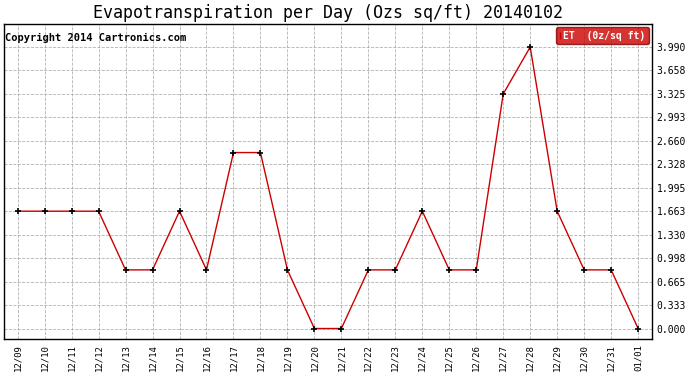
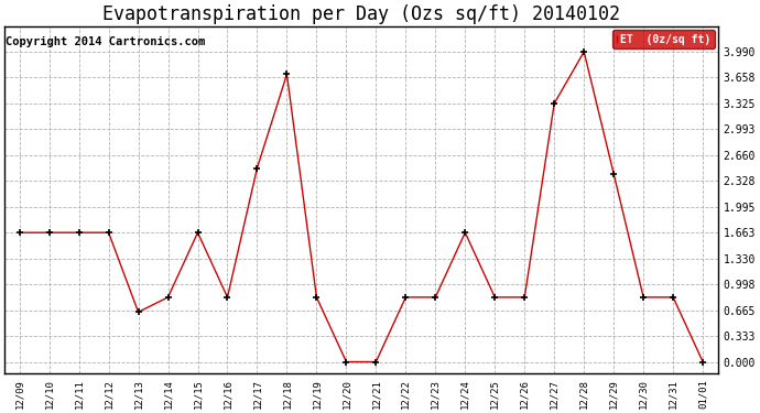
12/13: 0.83 -> 0.64
12/18: 2.49 -> 3.70
12/29: 1.66 -> 2.42
